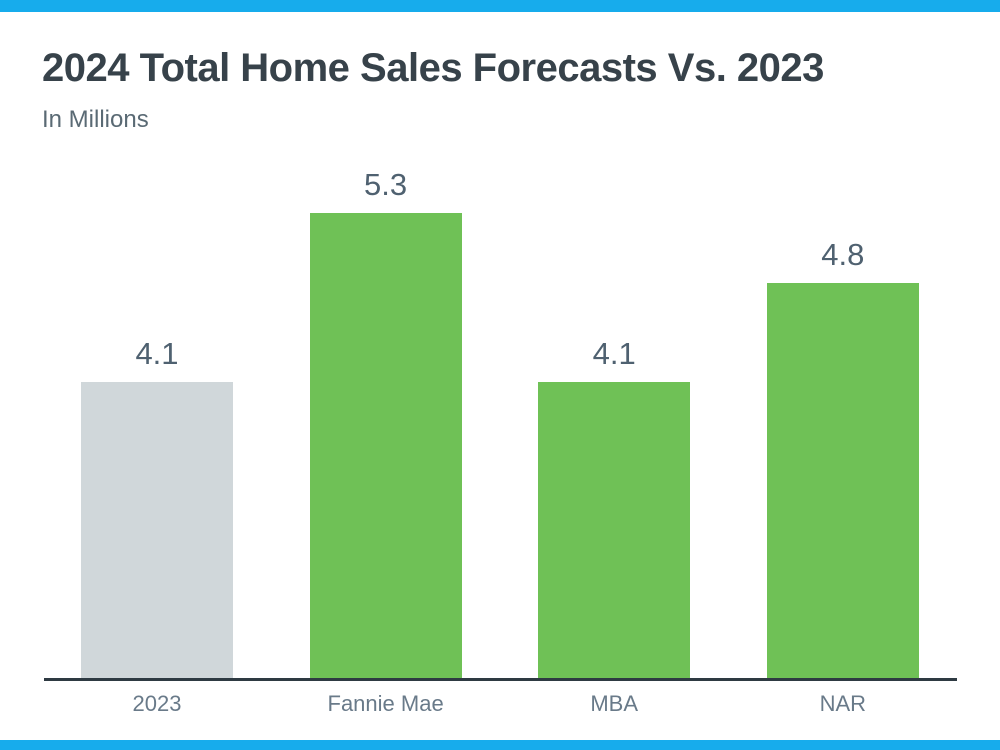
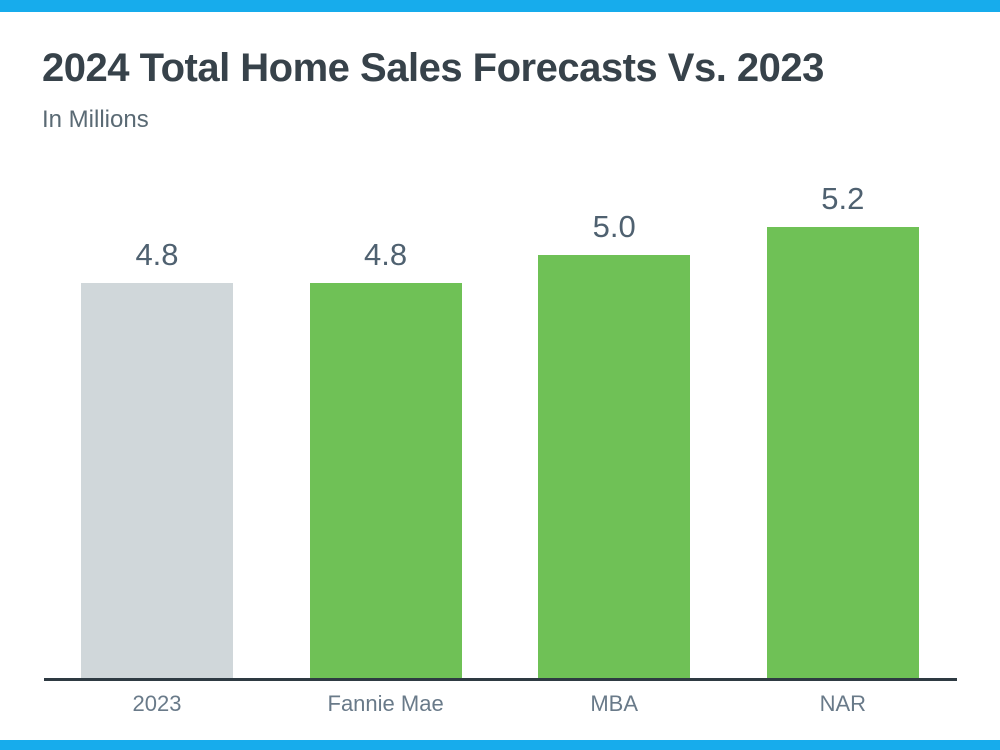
2023: 4.1 -> 4.8
Fannie Mae: 5.3 -> 4.8
MBA: 4.1 -> 5.0
NAR: 4.8 -> 5.2
